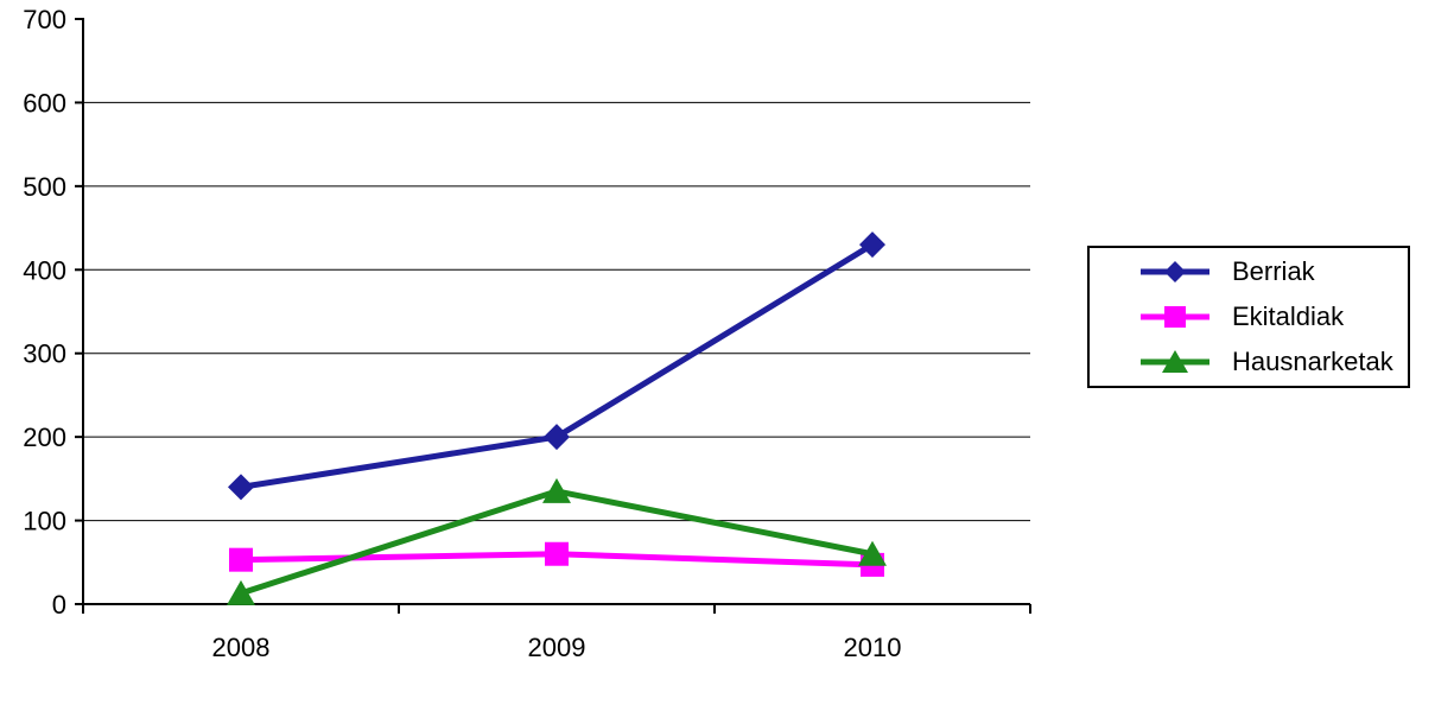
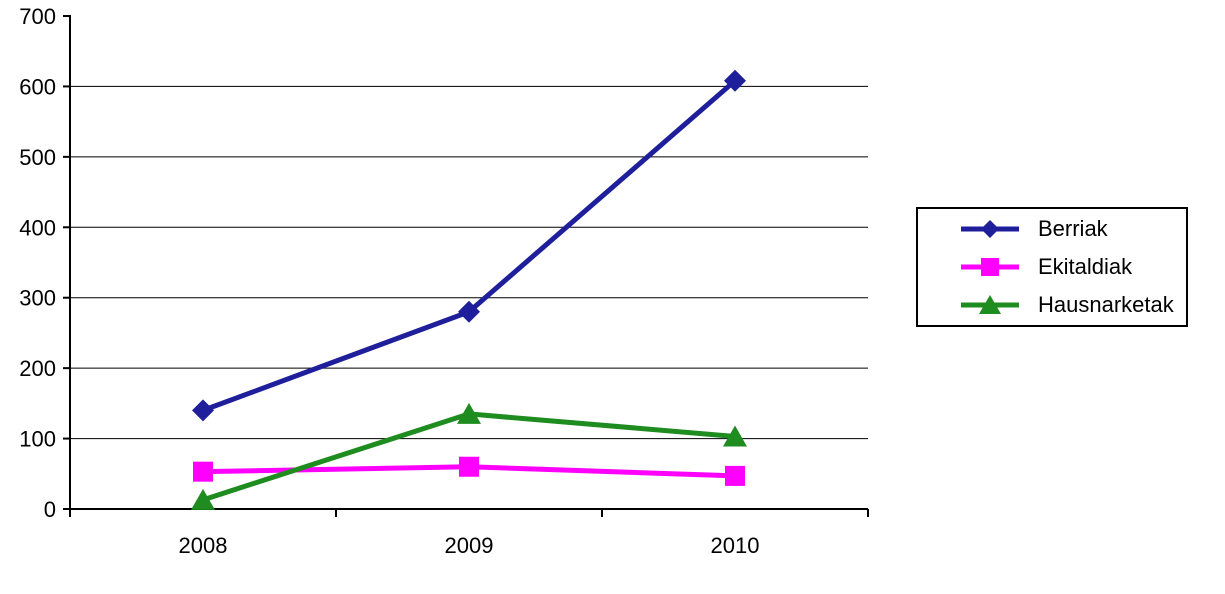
Berriak/2009: 200 -> 280
Berriak/2010: 430 -> 610
Hausnarketak/2010: 60 -> 100
